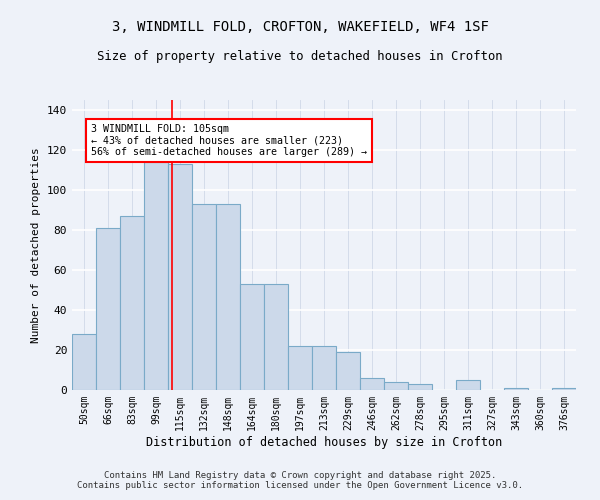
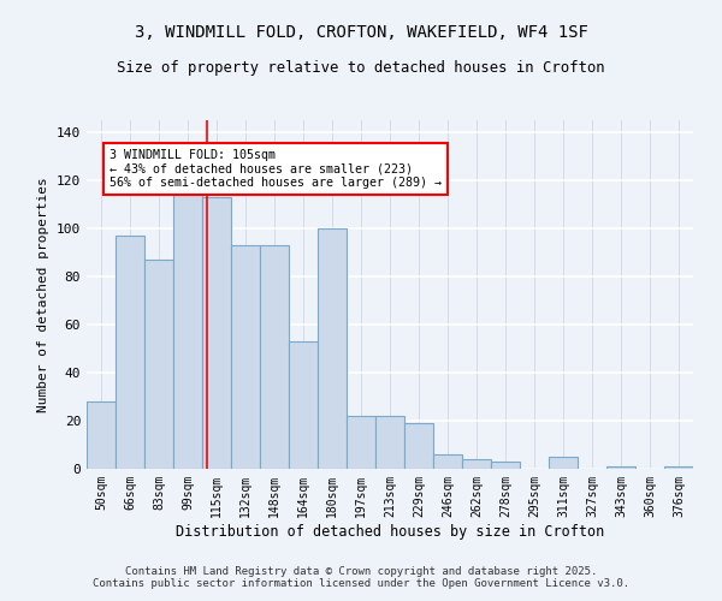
66sqm: 81 -> 97
180sqm: 53 -> 100
